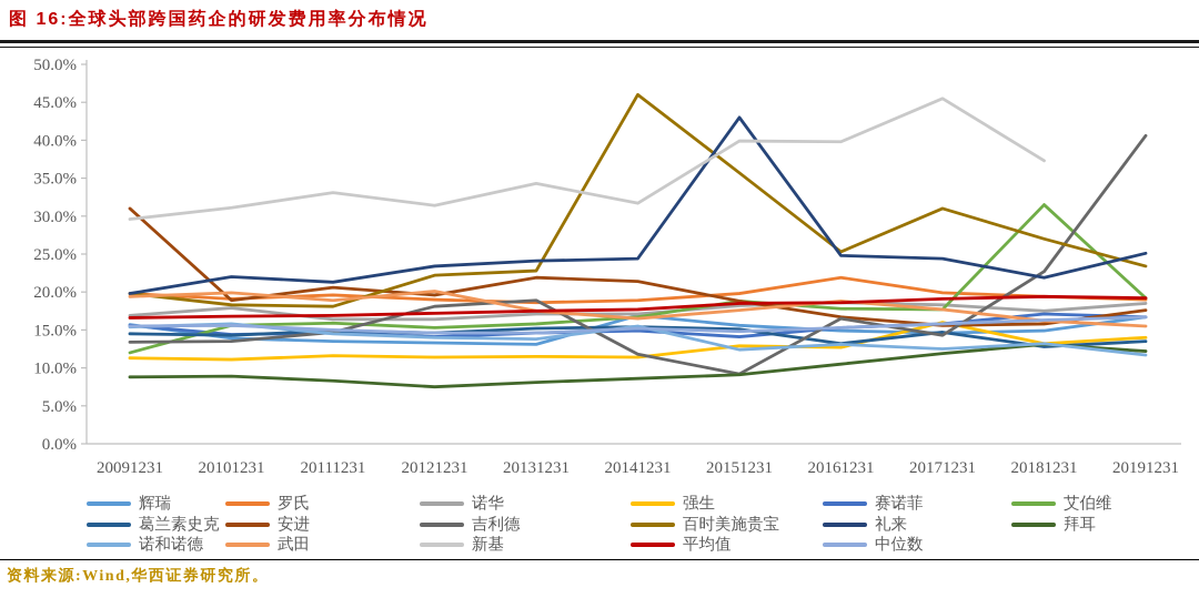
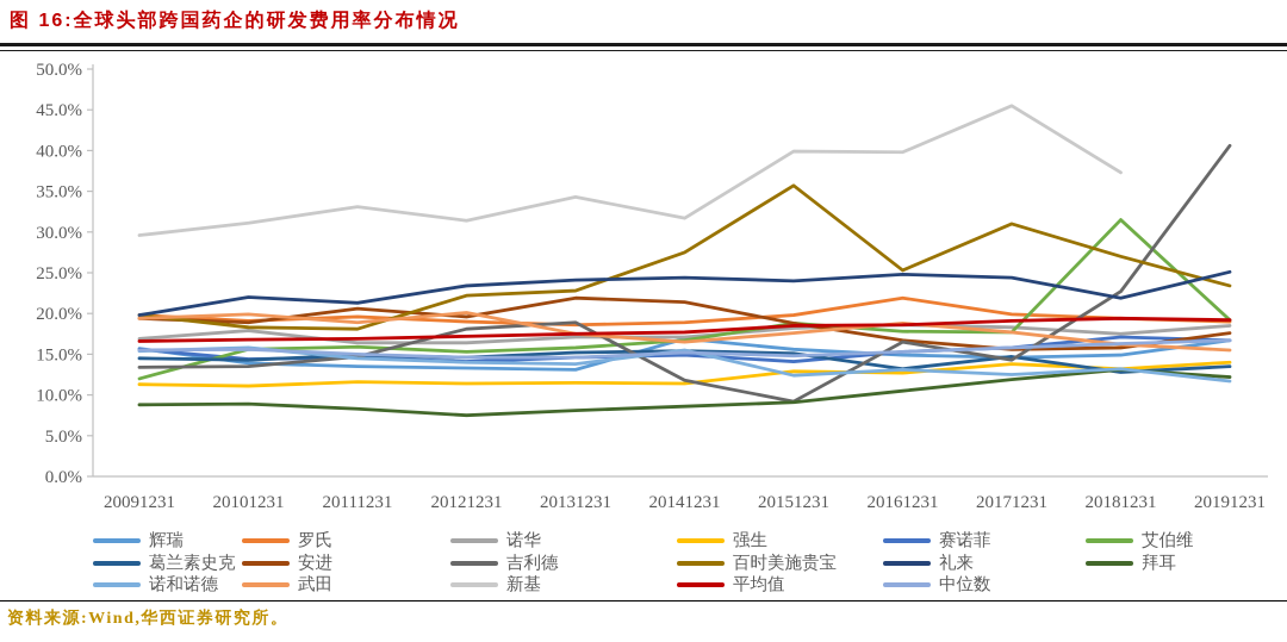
安进/20091231: 31% -> 19%
百时美施贵宝/20141231: 46% -> 28%
礼来/20151231: 43% -> 24%
强生/20171231: 16% -> 14%
